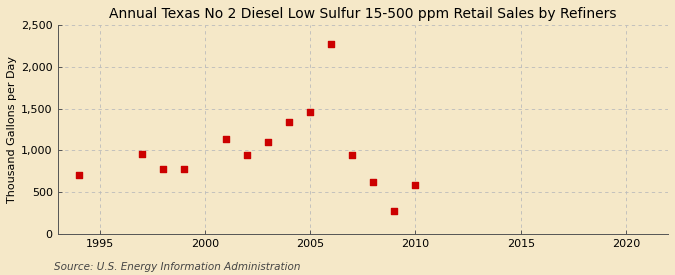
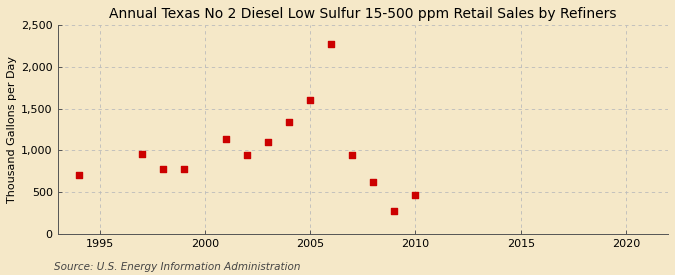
2005: 1,460 -> 1,600
2010: 580 -> 460
